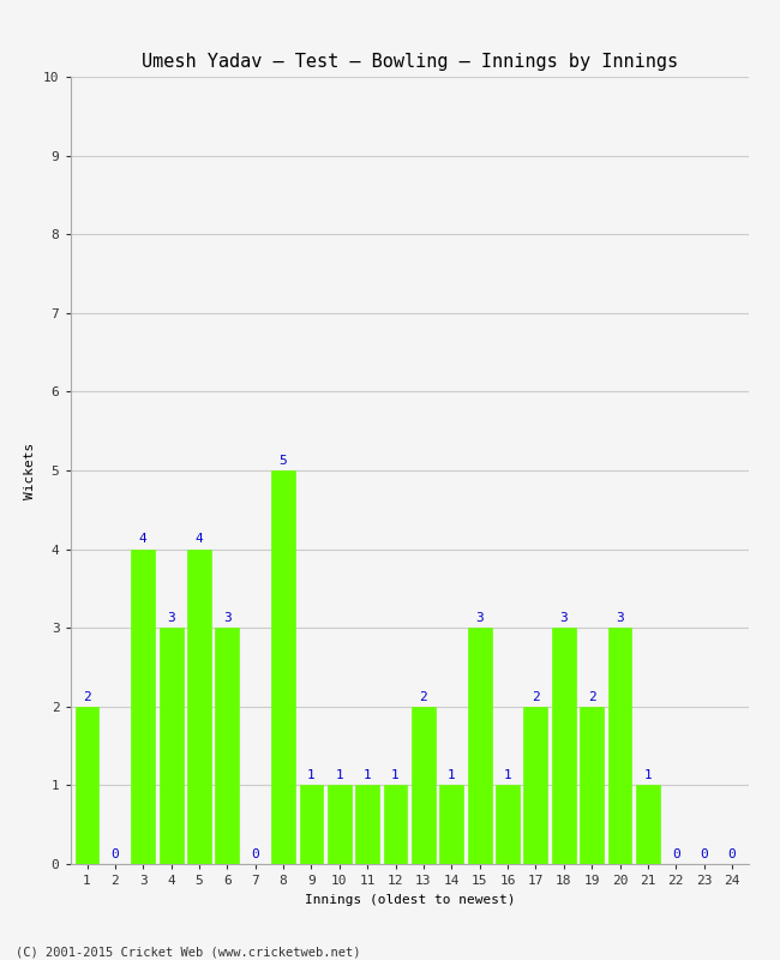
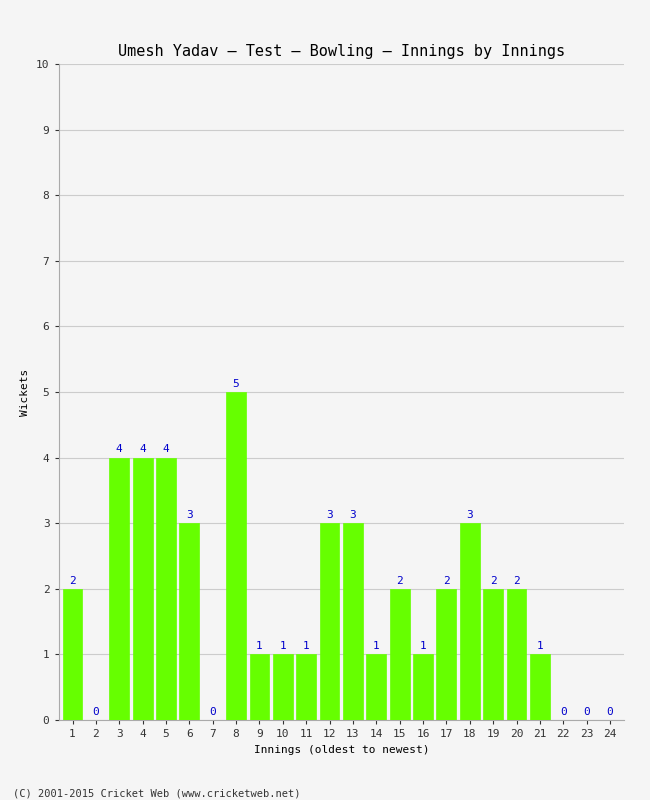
4: 3 -> 4
12: 1 -> 3
13: 2 -> 3
15: 3 -> 2
20: 3 -> 2
